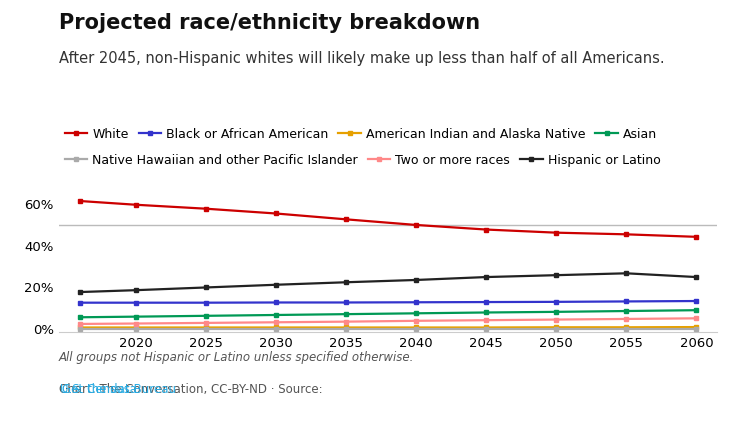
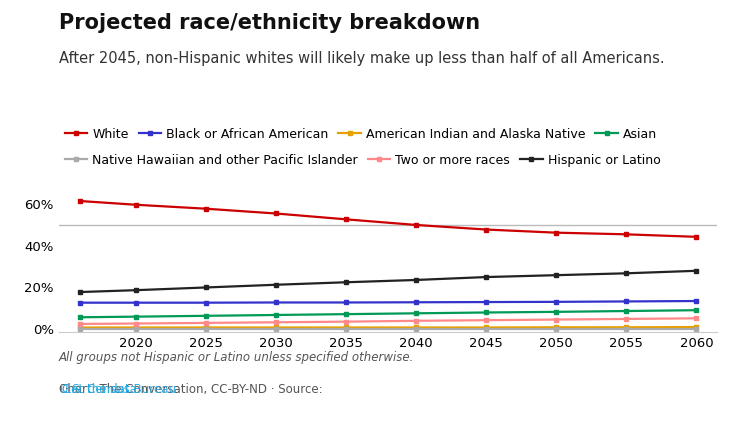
Hispanic or Latino/2060: 25.0% -> 28.0%
